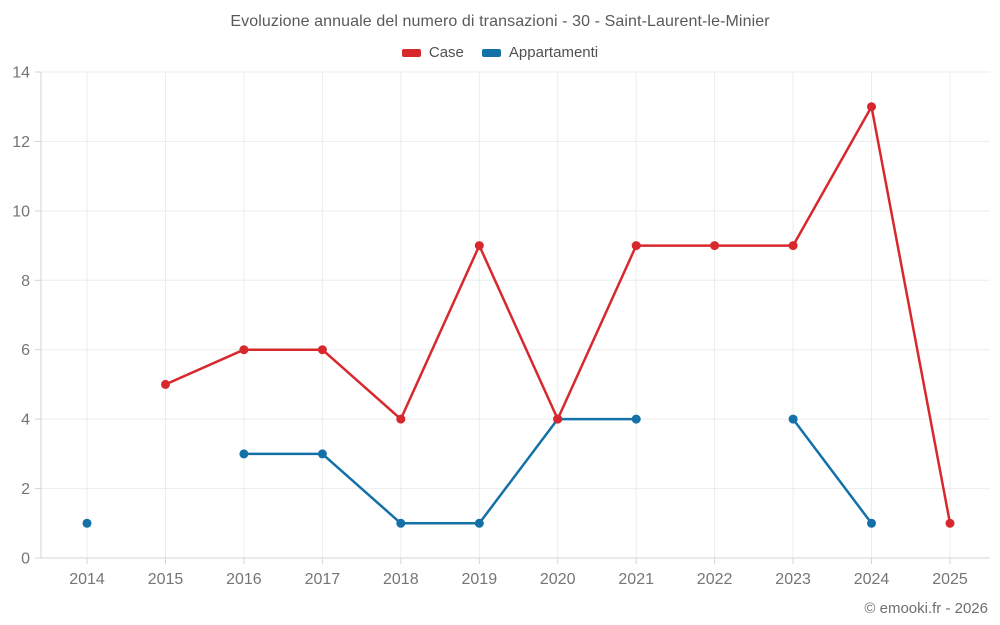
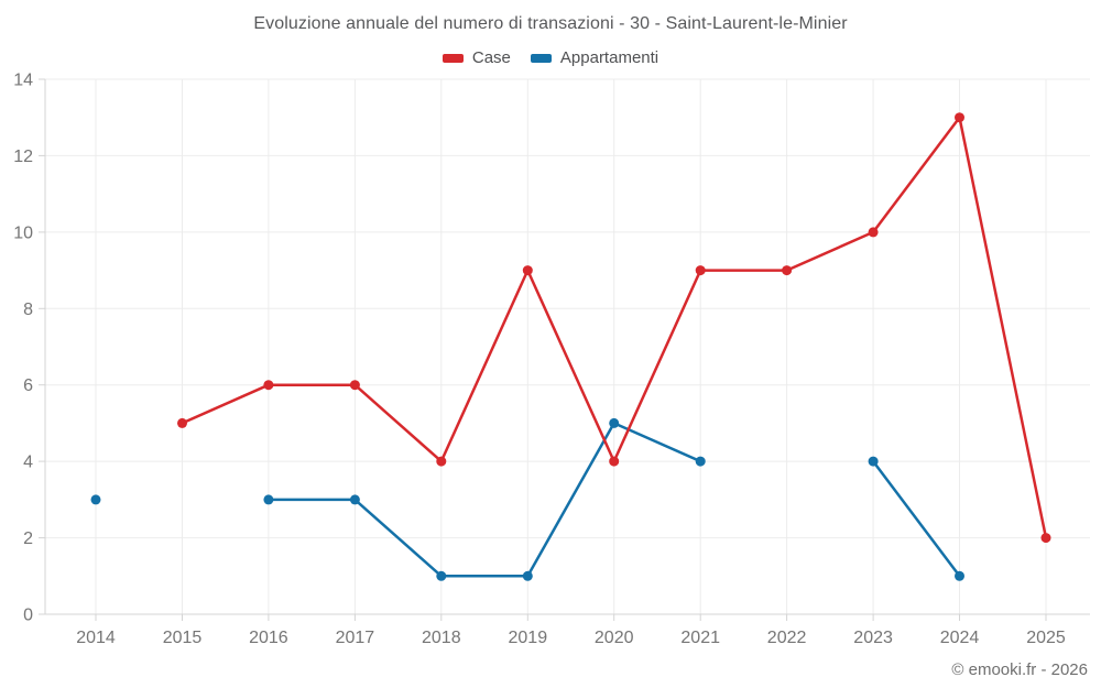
Appartamenti/2014: 1 -> 3
Appartamenti/2020: 4 -> 5
Case/2023: 9 -> 10
Case/2025: 1 -> 2
